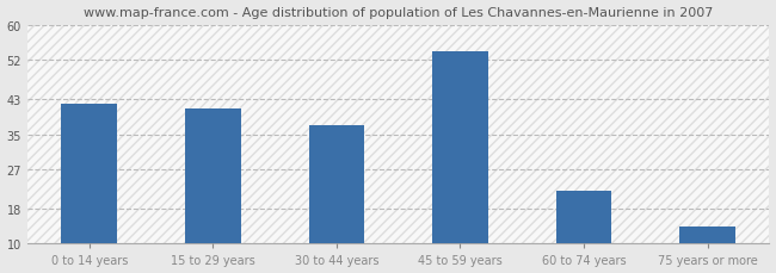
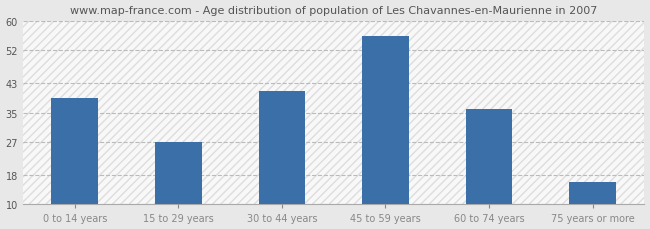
0 to 14 years: 42 -> 39
15 to 29 years: 41 -> 27
30 to 44 years: 37 -> 41
45 to 59 years: 54 -> 56
60 to 74 years: 22 -> 36
75 years or more: 14 -> 16
